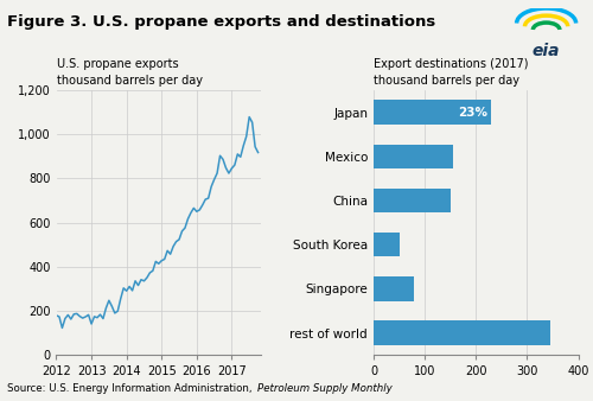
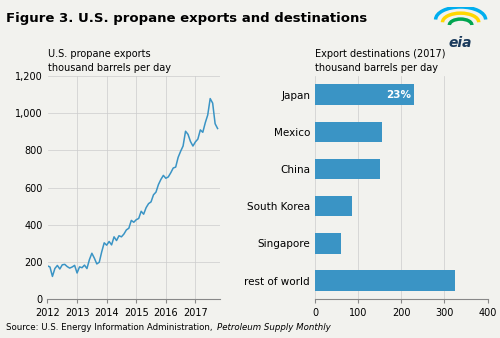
South Korea: 50 -> 85
Singapore: 80 -> 60
rest of world: 345 -> 325
